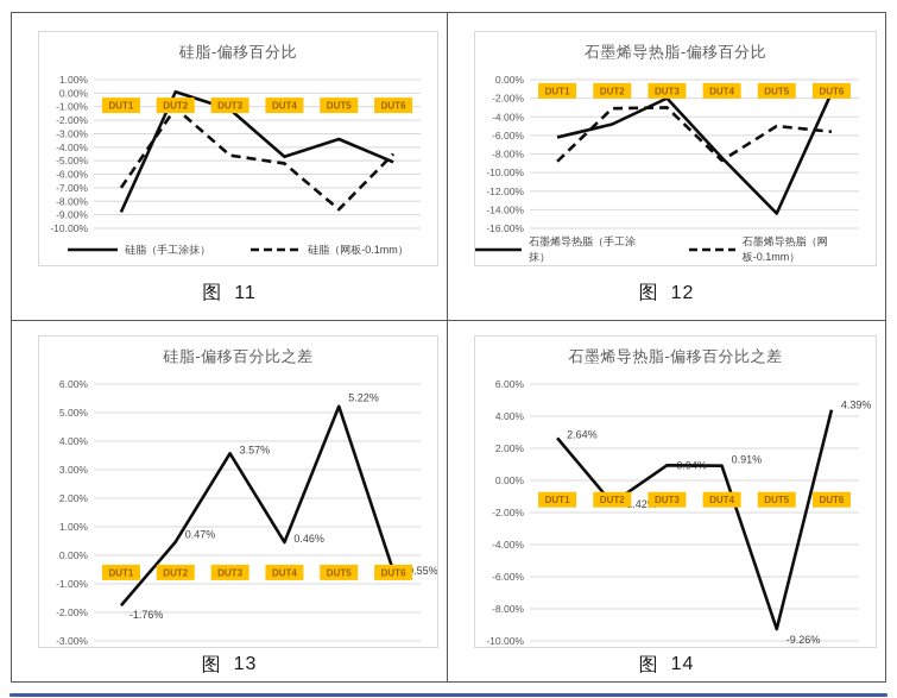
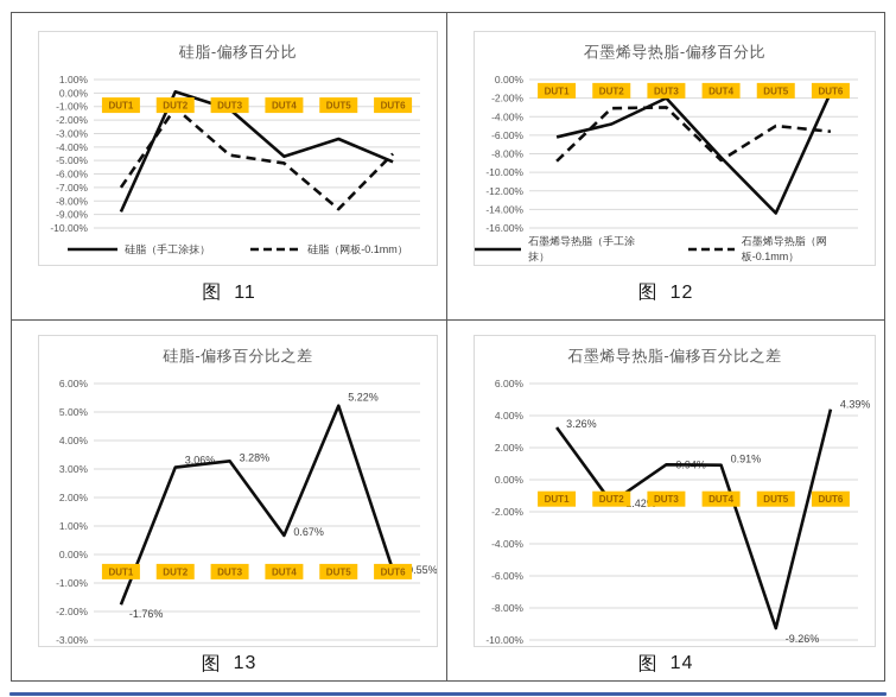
硅脂-偏移百分比之差/DUT2: 0.47% -> 3.06%
硅脂-偏移百分比之差/DUT3: 3.57% -> 3.28%
硅脂-偏移百分比之差/DUT4: 0.46% -> 0.67%
石墨烯导热脂-偏移百分比之差/DUT1: 2.64% -> 3.26%
